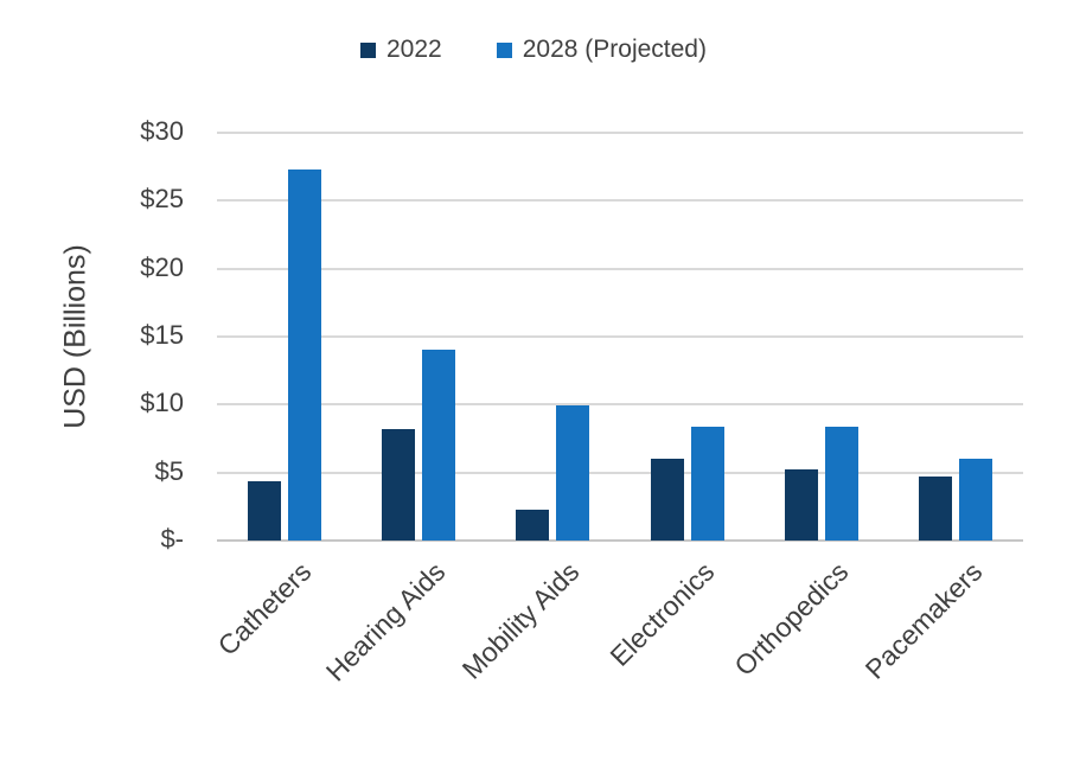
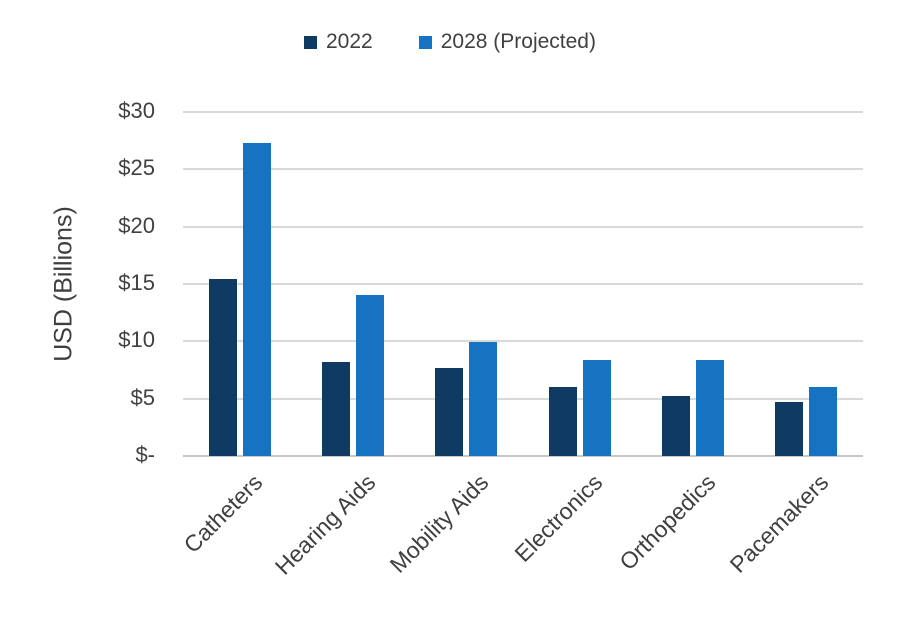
2022/Catheters: $4.4 -> $15.4
2022/Mobility Aids: $2.3 -> $7.7
